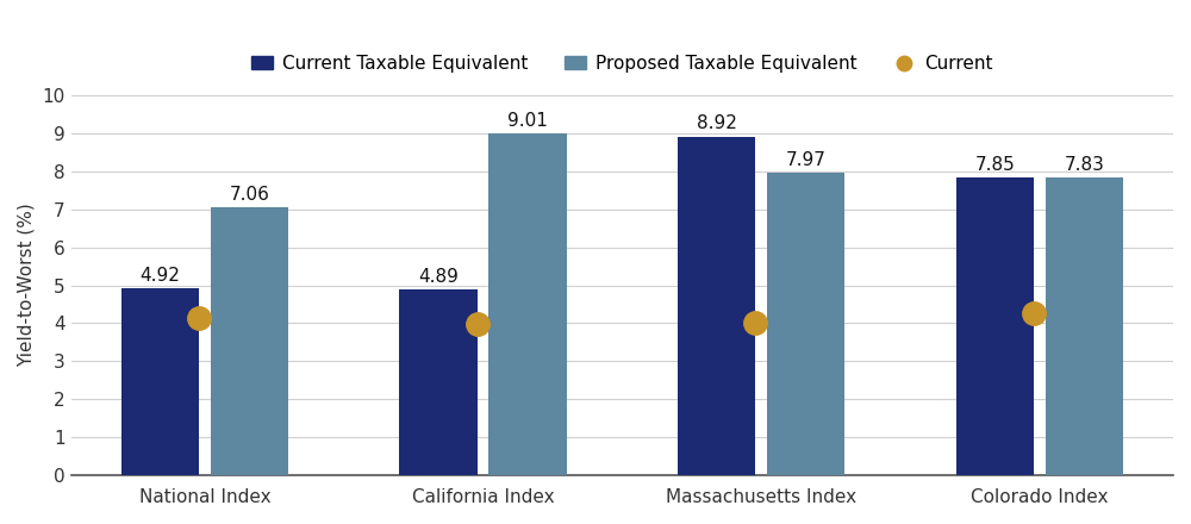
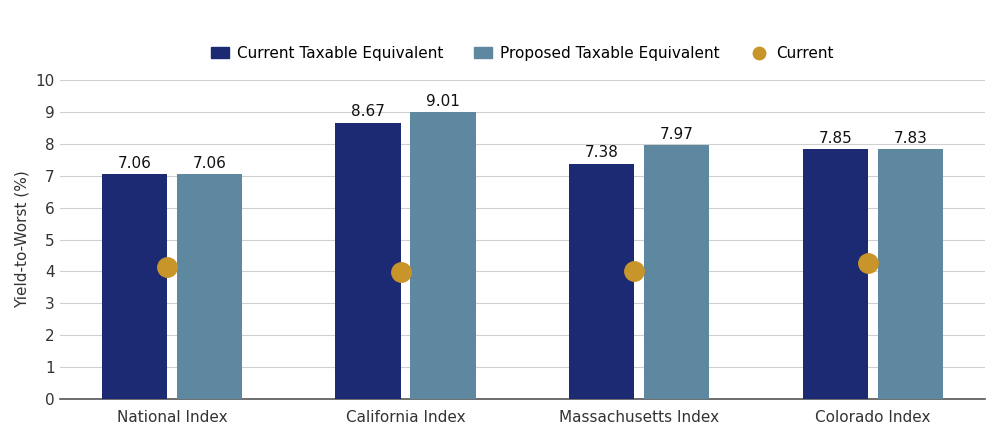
Current Taxable Equivalent/National Index: 4.92 -> 7.06
Current Taxable Equivalent/California Index: 4.89 -> 8.67
Current Taxable Equivalent/Massachusetts Index: 8.92 -> 7.38
